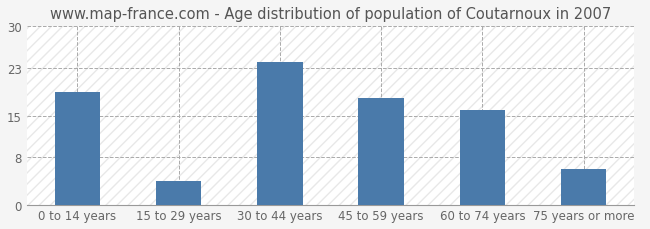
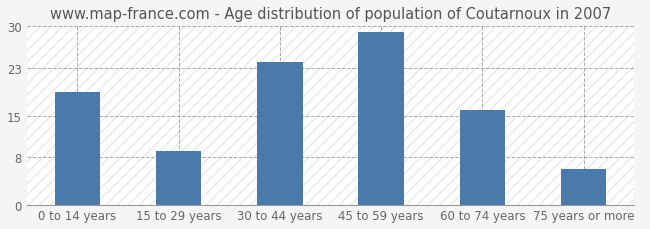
15 to 29 years: 4 -> 9
45 to 59 years: 18 -> 29
